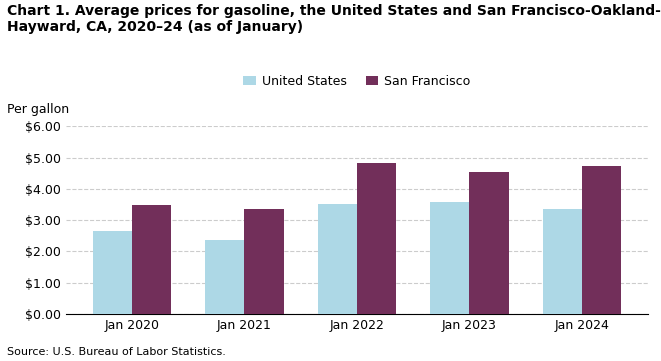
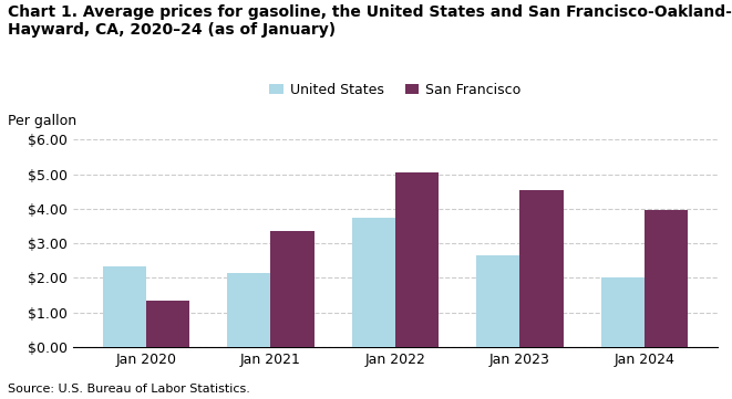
United States/Jan 2020: $2.65 -> $2.35
San Francisco/Jan 2020: $3.49 -> $1.35
United States/Jan 2021: $2.38 -> $2.15
United States/Jan 2022: $3.52 -> $3.75
San Francisco/Jan 2022: $4.83 -> $5.05
United States/Jan 2023: $3.58 -> $2.65
United States/Jan 2024: $3.37 -> $2.00
San Francisco/Jan 2024: $4.74 -> $3.95
